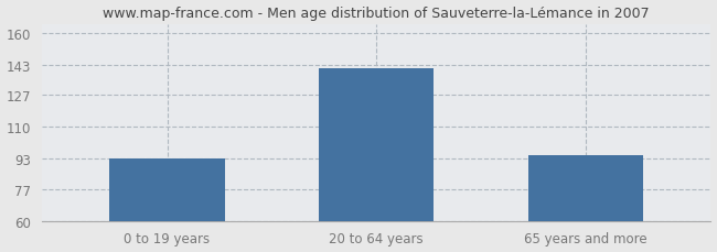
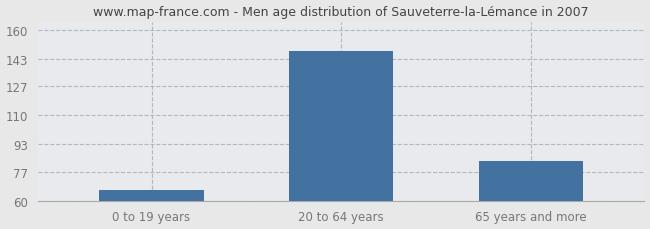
0 to 19 years: 93 -> 66
20 to 64 years: 141 -> 148
65 years and more: 95 -> 83
